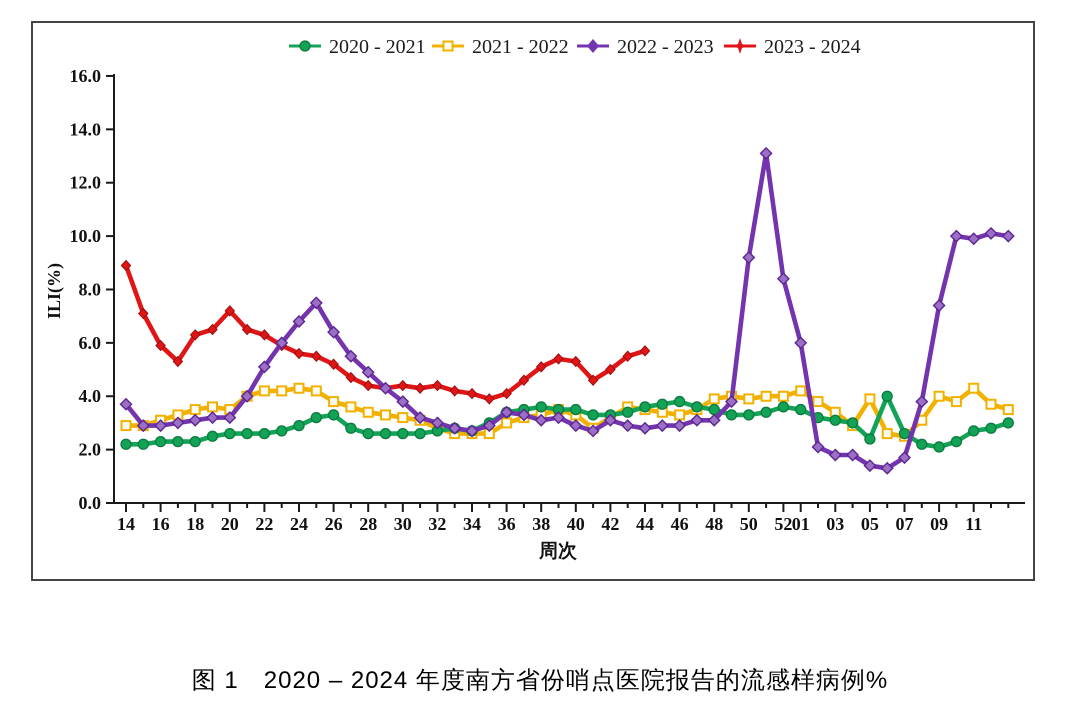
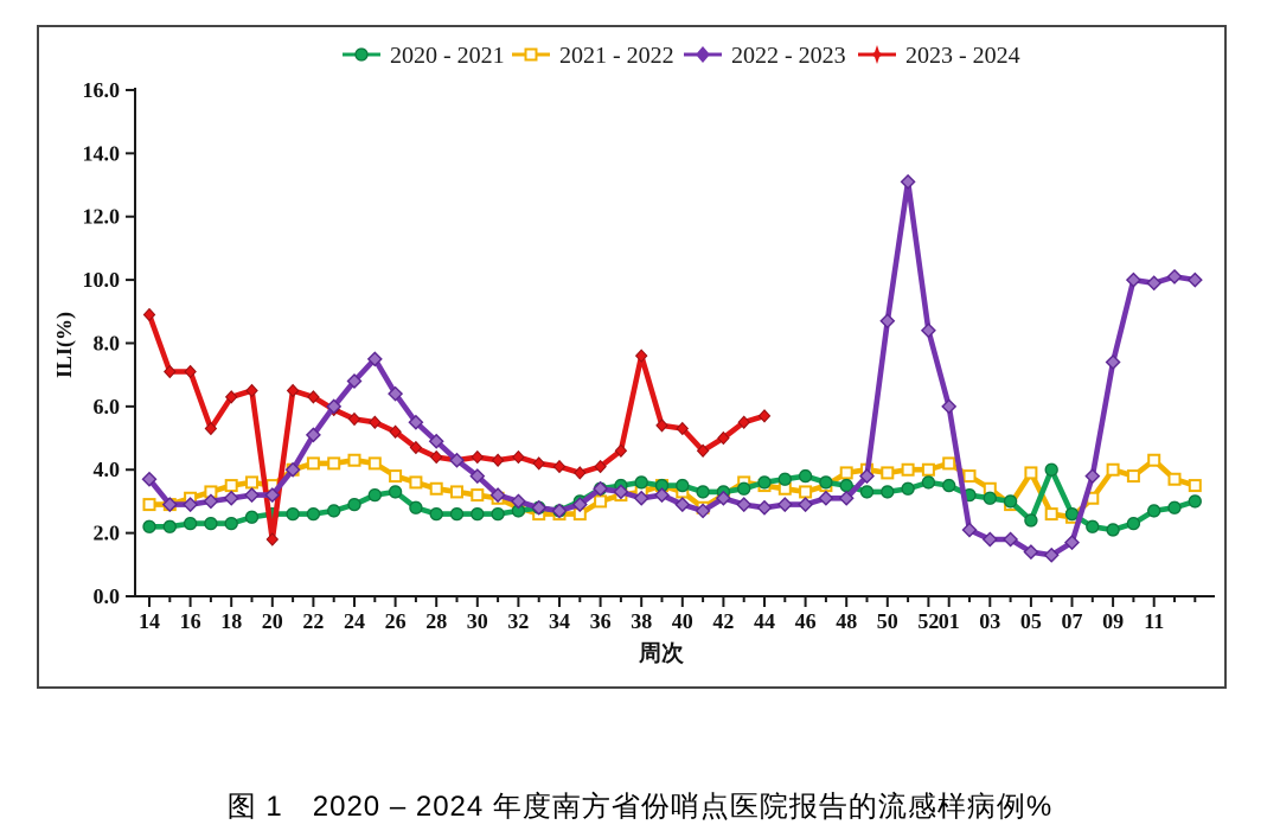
2023 - 2024/16: 5.9 -> 7.1
2023 - 2024/20: 7.2 -> 1.8
2023 - 2024/38: 5.1 -> 7.6
2022 - 2023/50: 9.2 -> 8.7
